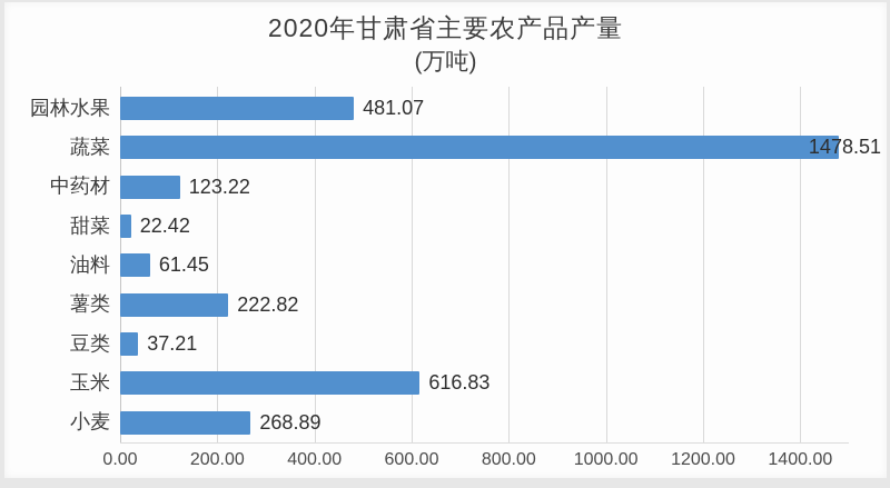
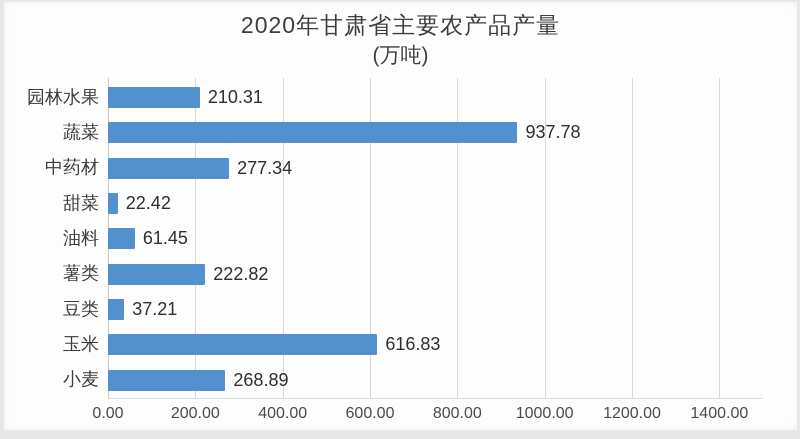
园林水果: 481.07 -> 210.31
蔬菜: 1478.51 -> 937.78
中药材: 123.22 -> 277.34
